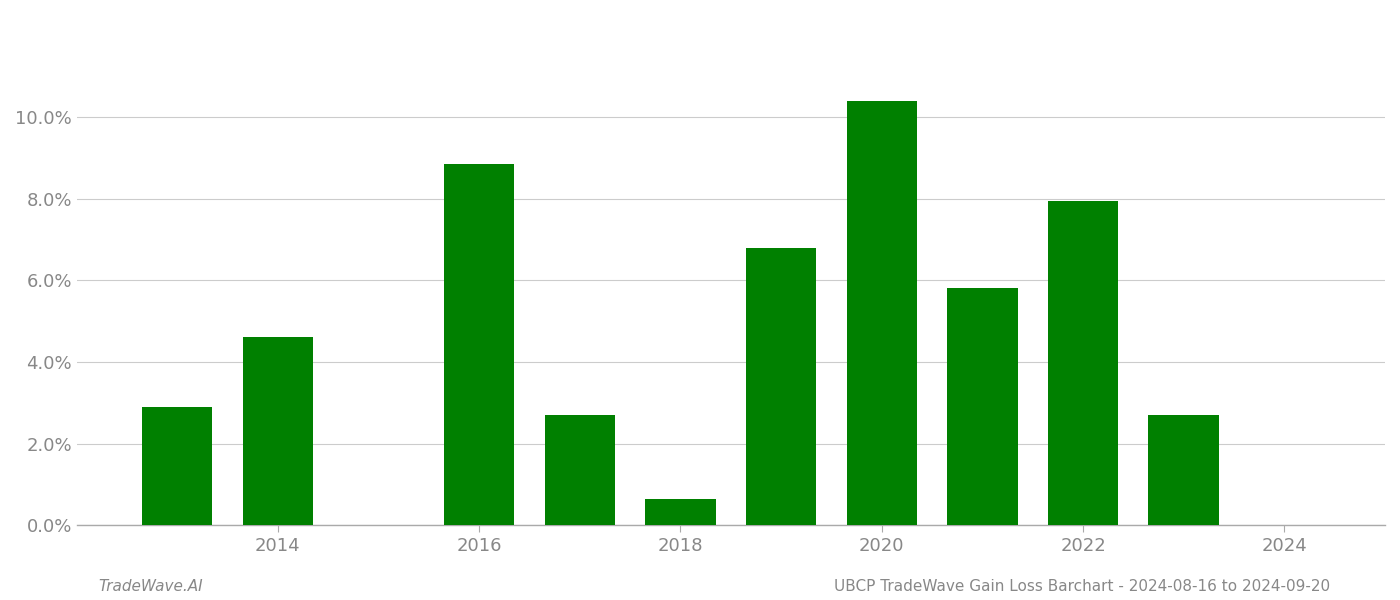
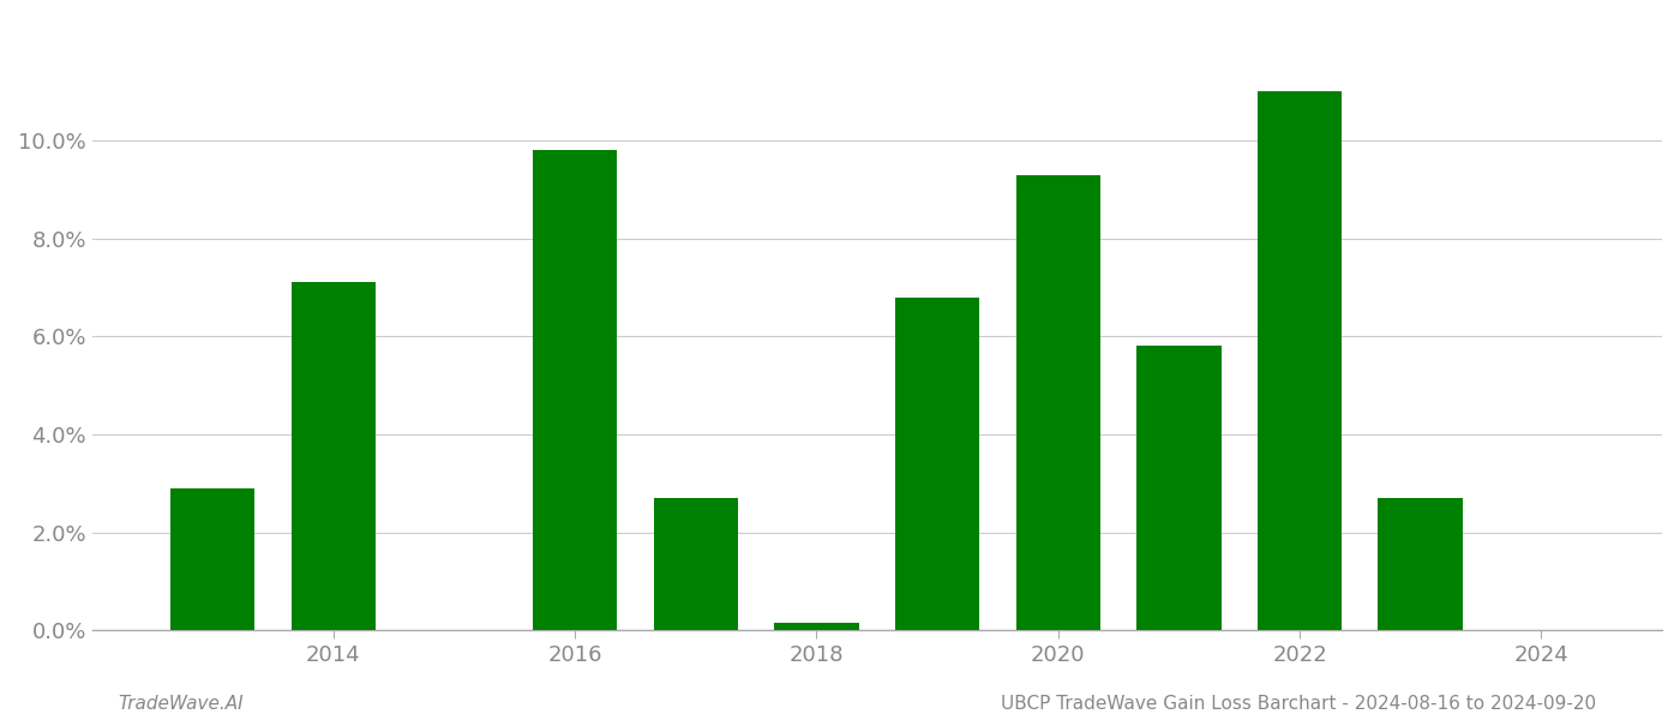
2014: 4.60% -> 7.10%
2016: 8.85% -> 9.80%
2018: 0.65% -> 0.15%
2020: 10.40% -> 9.30%
2022: 7.95% -> 11.00%
